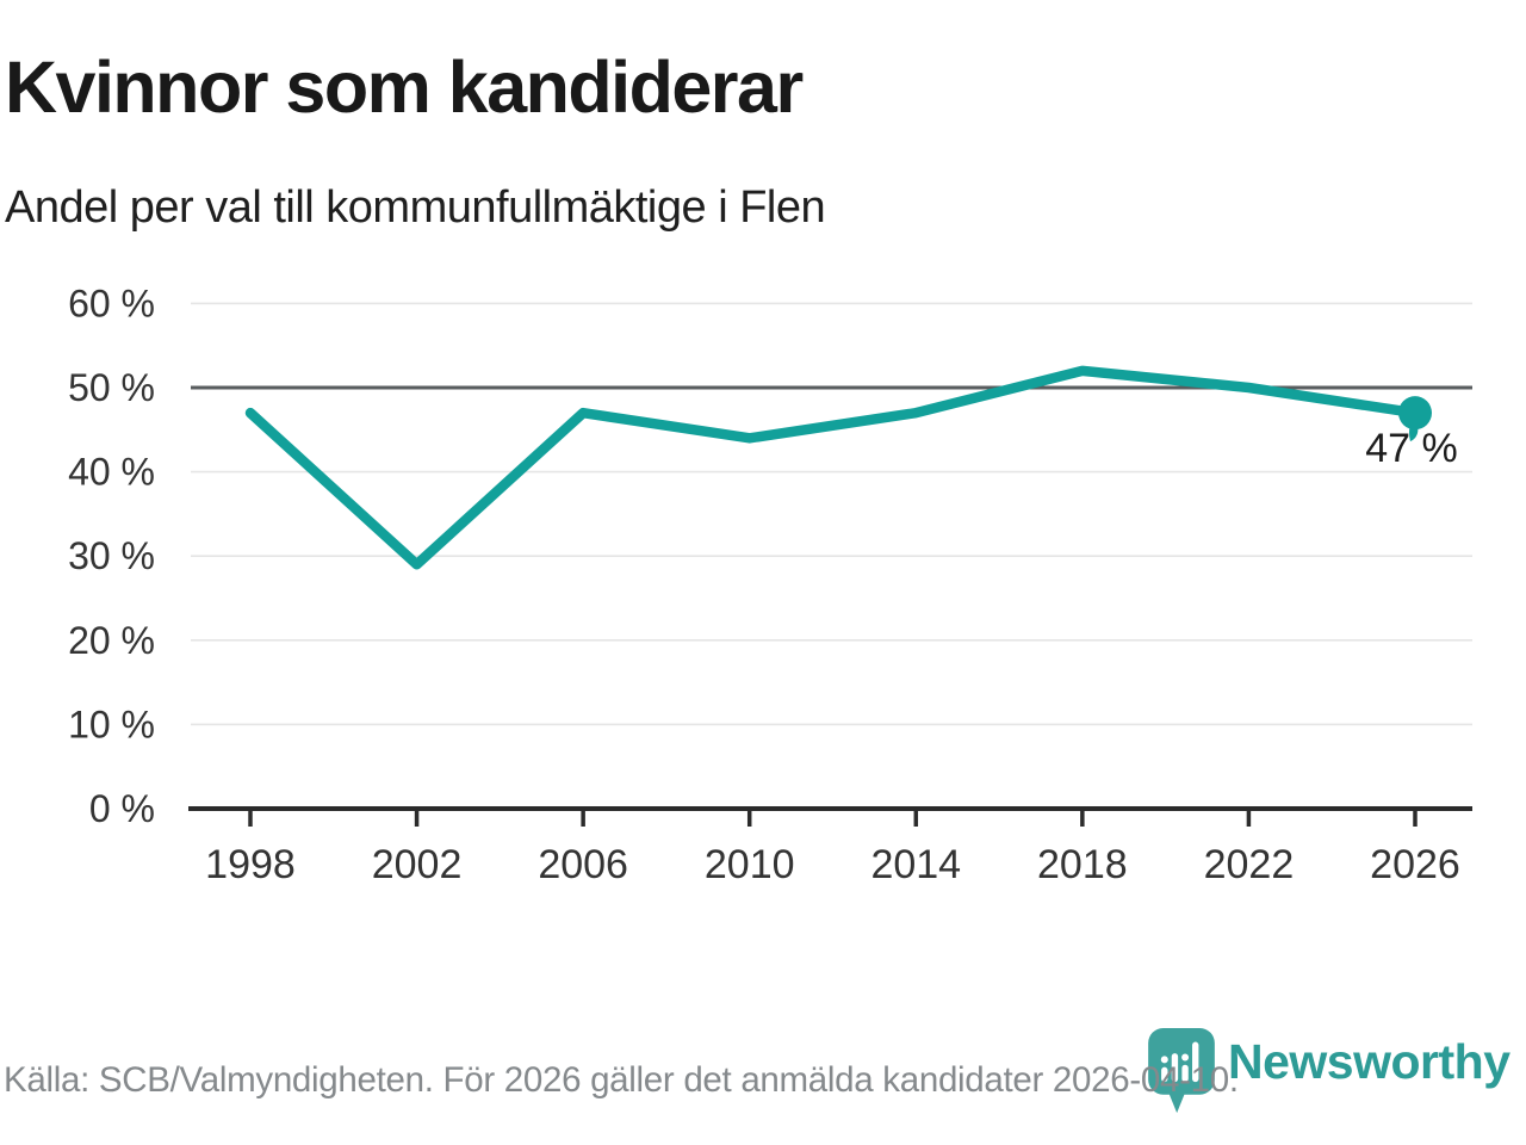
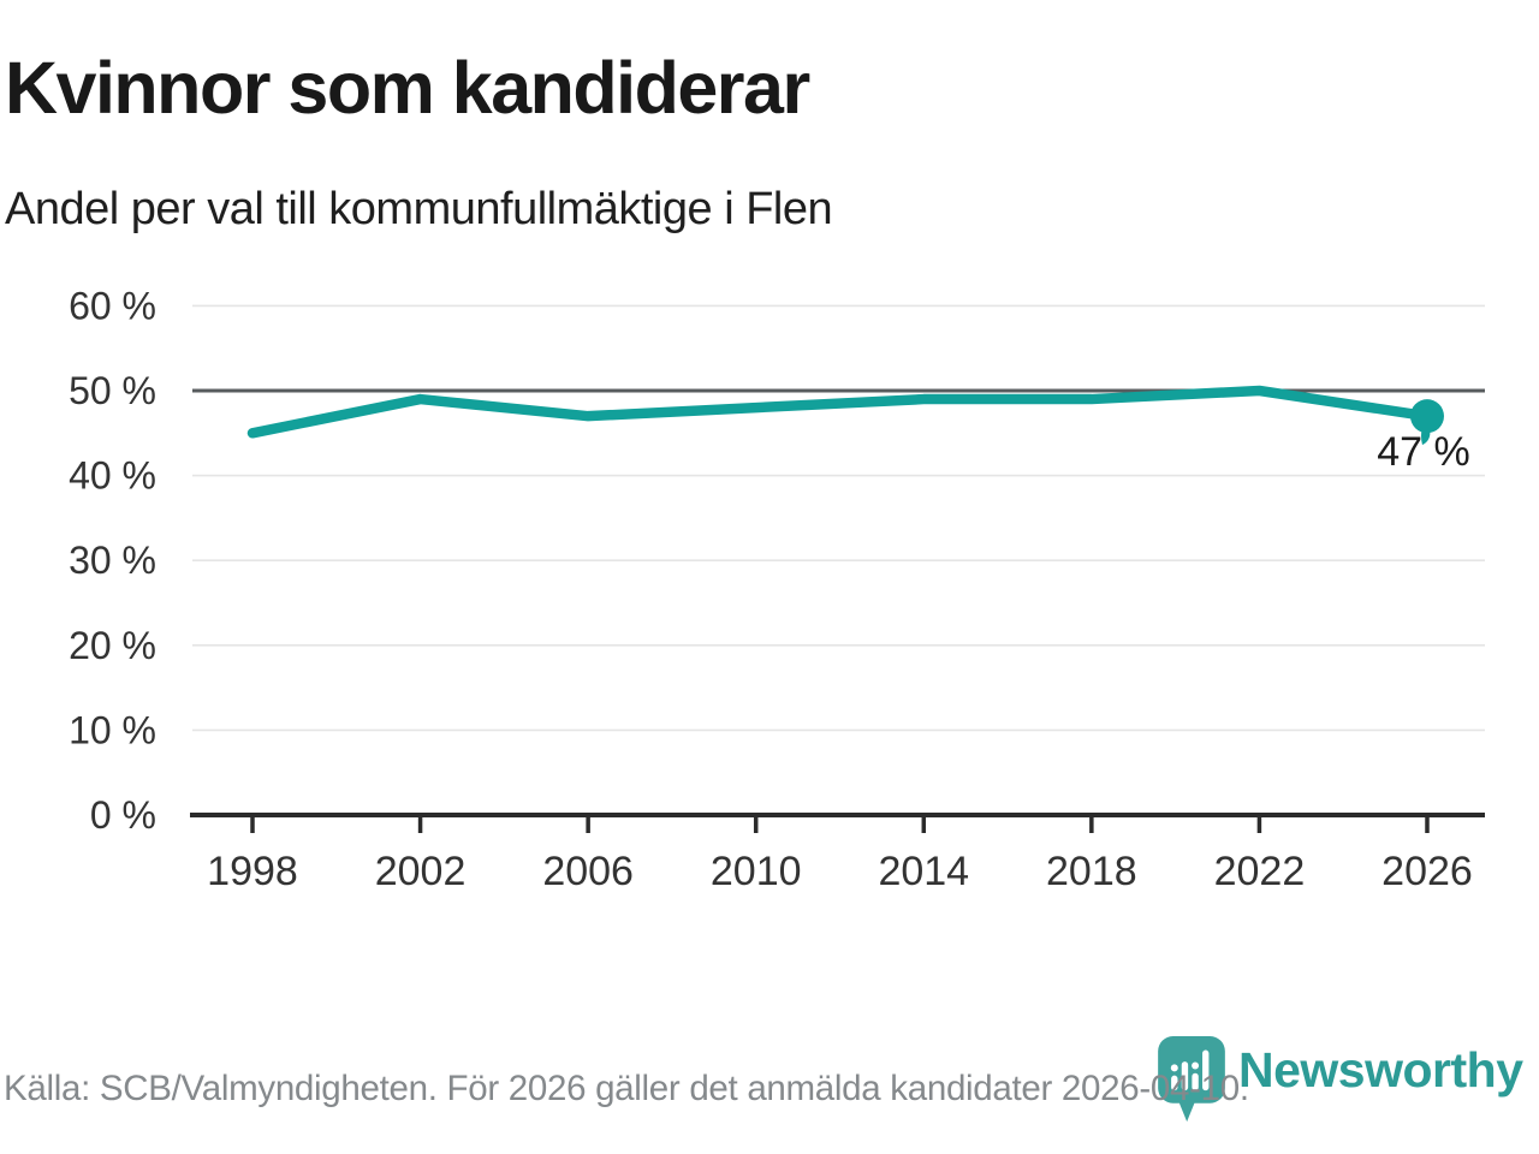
1998: 47% -> 45%
2002: 29% -> 49%
2010: 44% -> 48%
2014: 47% -> 49%
2018: 52% -> 49%
